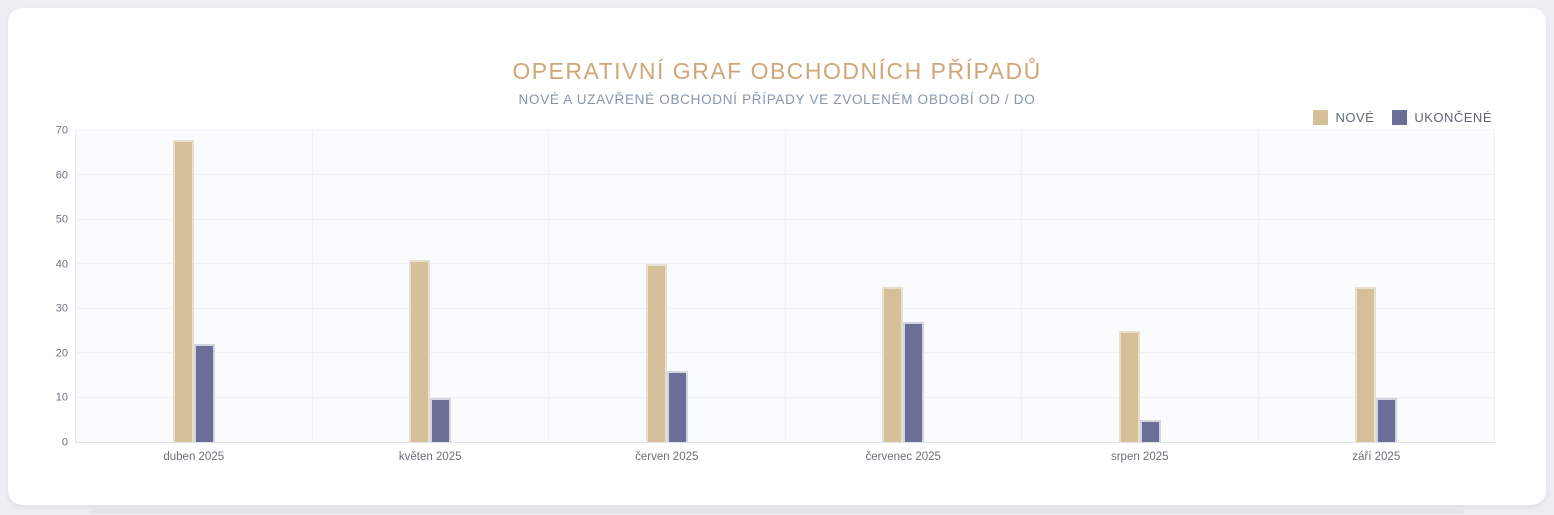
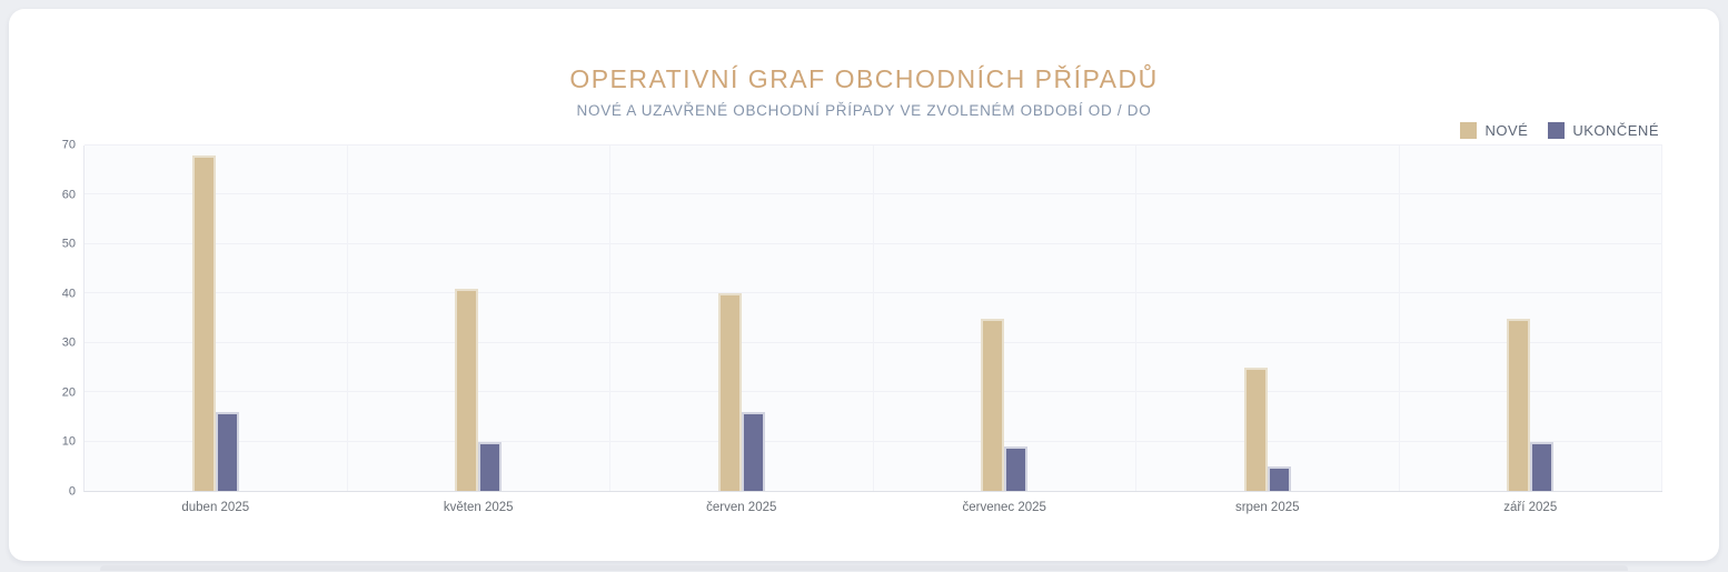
UKONČENÉ/duben 2025: 22 -> 16
UKONČENÉ/červenec 2025: 27 -> 9
